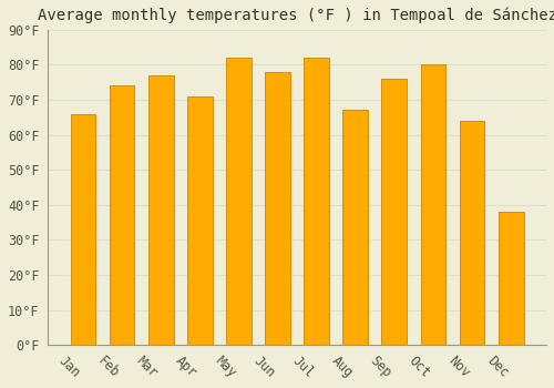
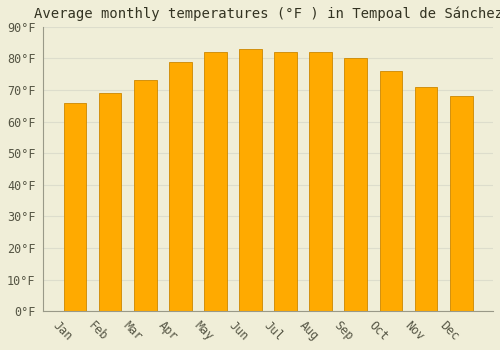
Feb: 74°F -> 69°F
Mar: 77°F -> 73°F
Apr: 71°F -> 79°F
Jun: 78°F -> 83°F
Aug: 67°F -> 82°F
Sep: 76°F -> 80°F
Oct: 80°F -> 76°F
Nov: 64°F -> 71°F
Dec: 38°F -> 68°F
